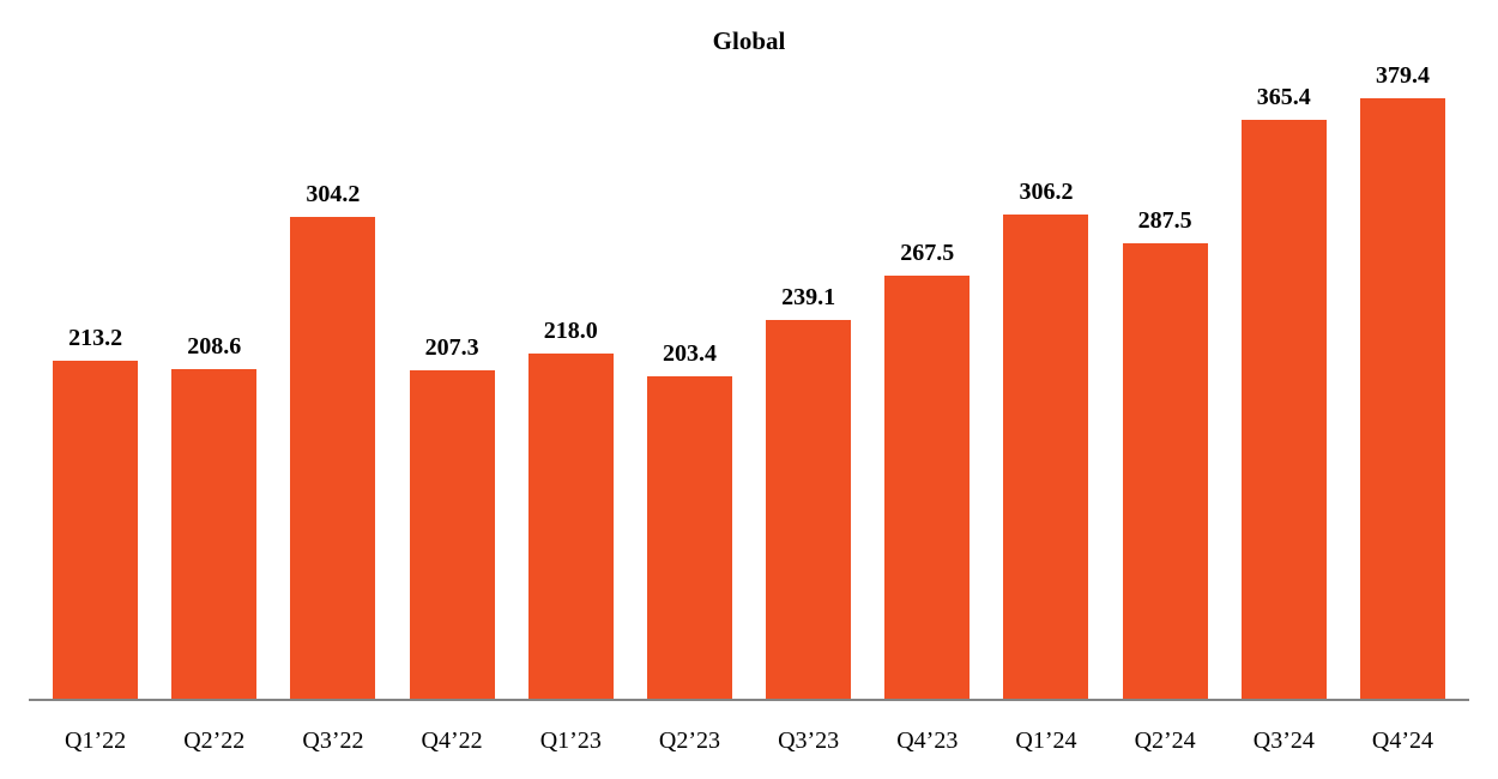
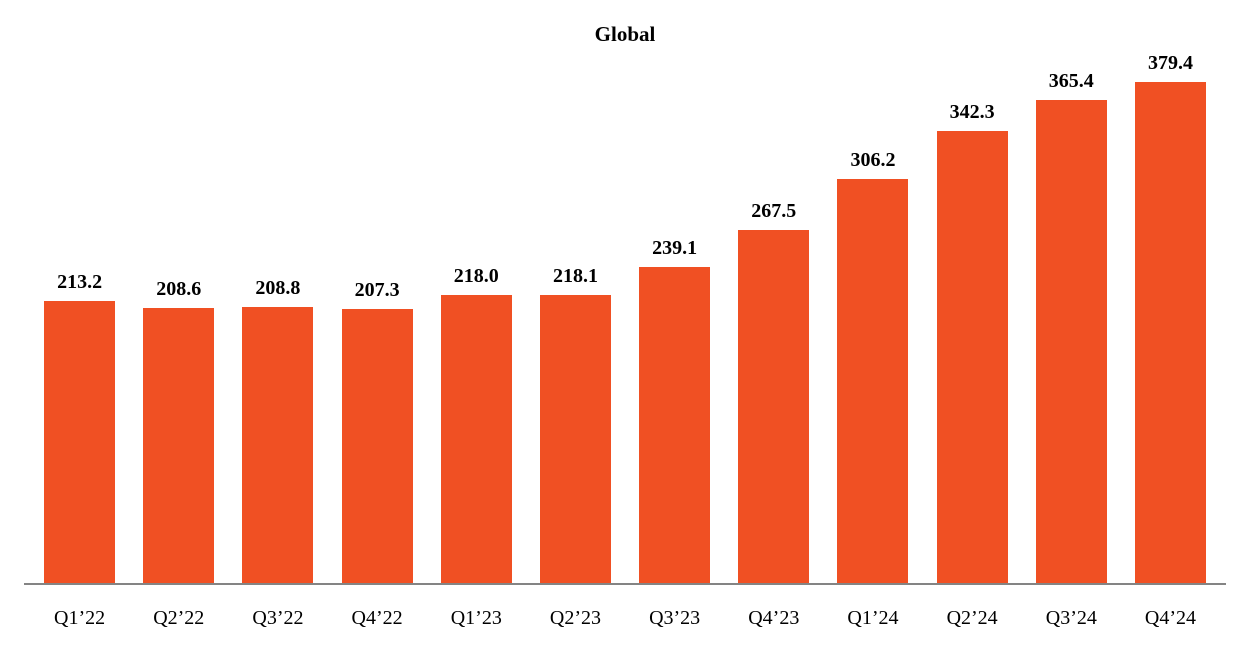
Q3’22: 304.2 -> 208.8
Q2’23: 203.4 -> 218.1
Q2’24: 287.5 -> 342.3
